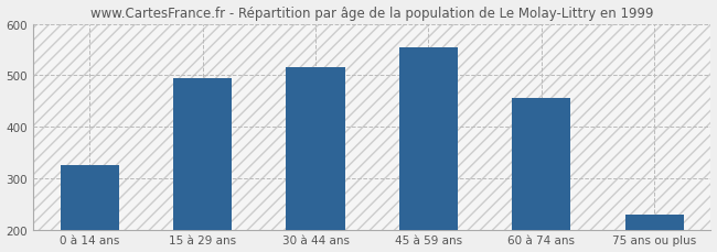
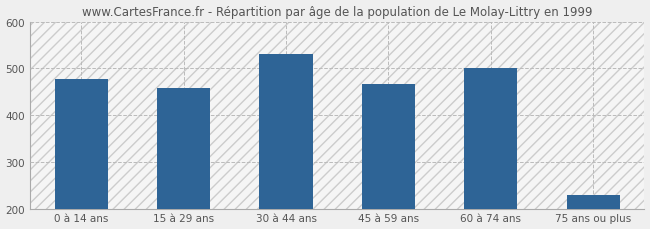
0 à 14 ans: 325 -> 478
15 à 29 ans: 495 -> 458
30 à 44 ans: 515 -> 530
45 à 59 ans: 555 -> 467
60 à 74 ans: 455 -> 500
